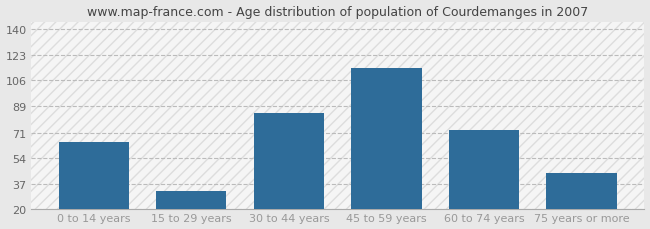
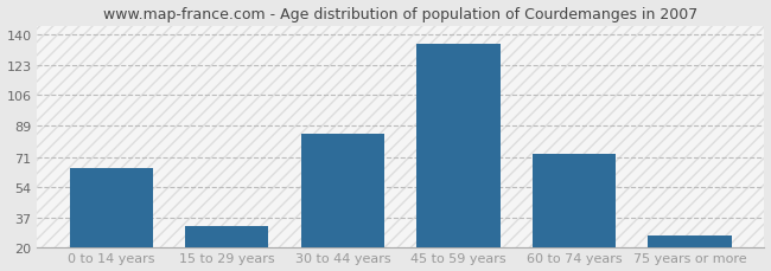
45 to 59 years: 114 -> 135
75 years or more: 44 -> 27
